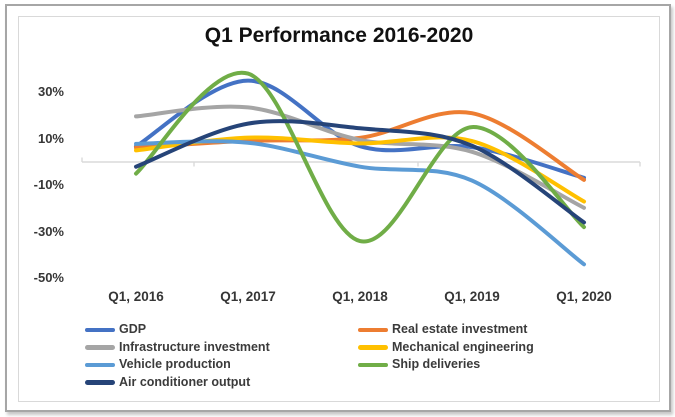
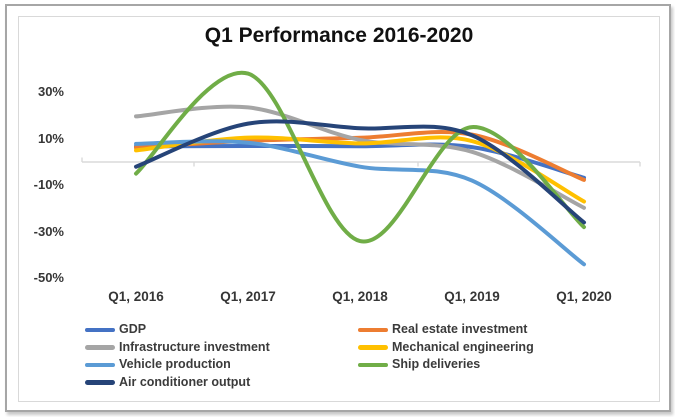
GDP/Q1, 2017: 35% -> 7%
Real estate investment/Q1, 2019: 21% -> 12%
Air conditioner output/Q1, 2019: 7% -> 12%
